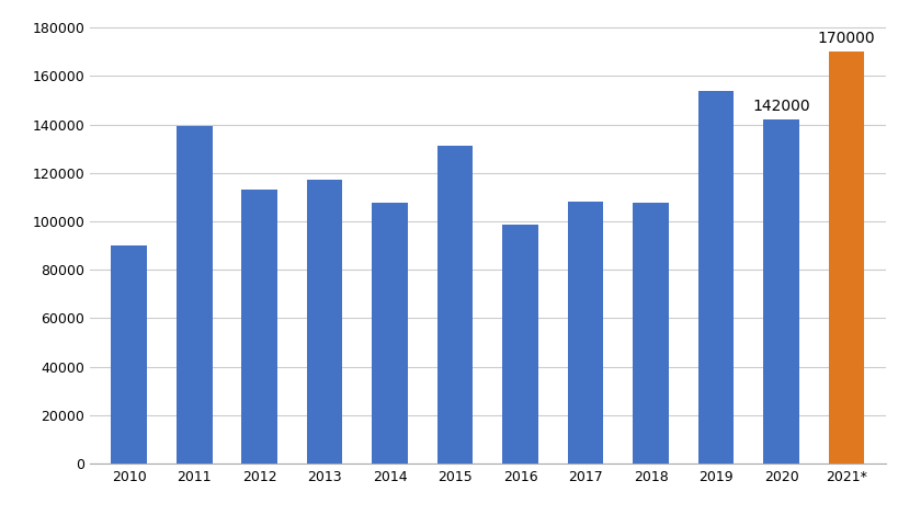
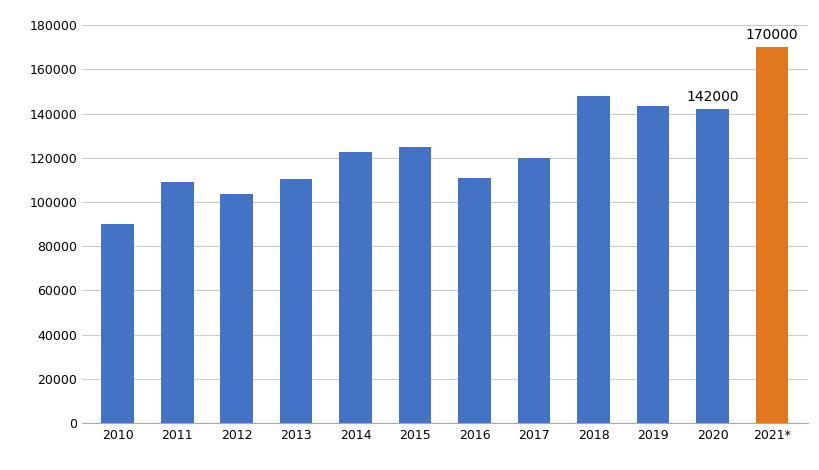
2011: 139500 -> 109000
2012: 113000 -> 103500
2013: 117000 -> 110500
2014: 107500 -> 122500
2015: 131000 -> 125000
2016: 98500 -> 111000
2017: 108000 -> 120000
2018: 107500 -> 148000
2019: 154000 -> 143500
